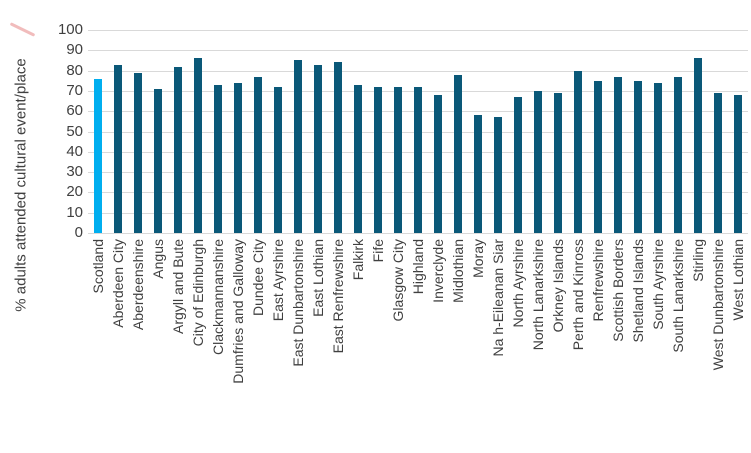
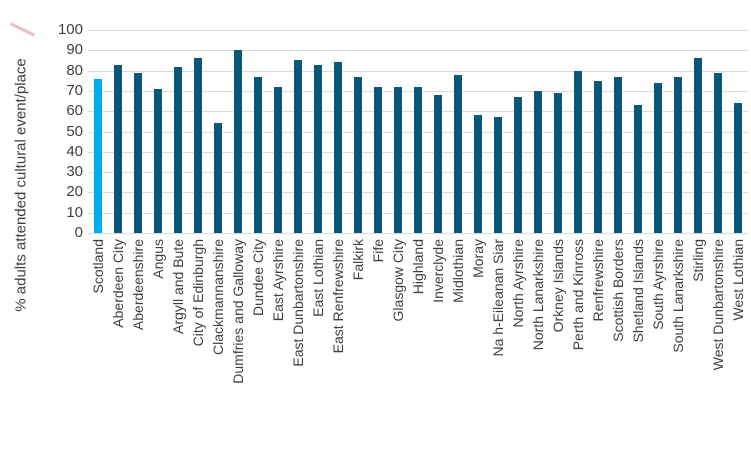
Clackmannanshire: 73 -> 54
Dumfries and Galloway: 74 -> 90
Falkirk: 73 -> 77
Shetland Islands: 75 -> 63
West Dunbartonshire: 69 -> 79
West Lothian: 68 -> 64
